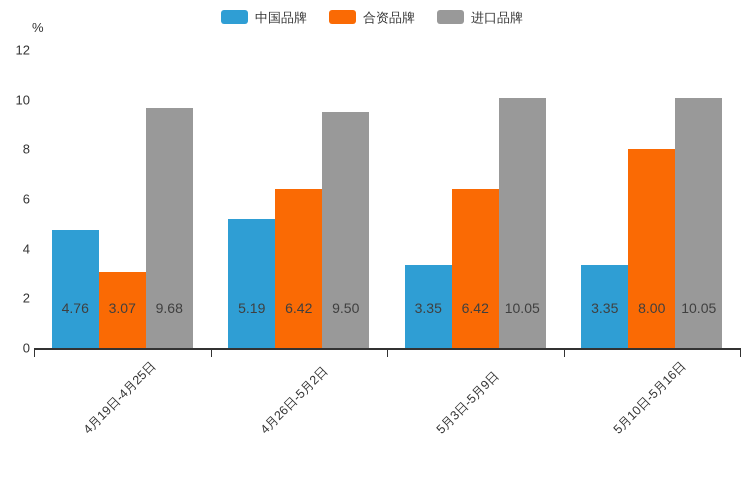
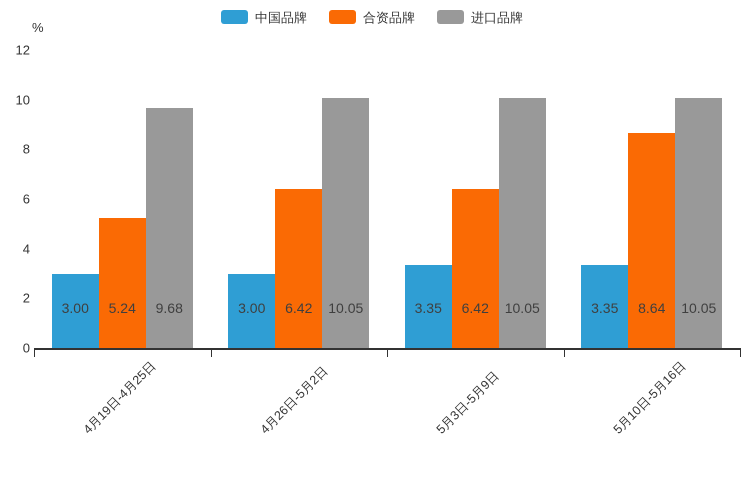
中国品牌/4月19日-4月25日: 4.76 -> 3.00
合资品牌/4月19日-4月25日: 3.07 -> 5.24
中国品牌/4月26日-5月2日: 5.19 -> 3.00
进口品牌/4月26日-5月2日: 9.50 -> 10.05
合资品牌/5月10日-5月16日: 8.00 -> 8.64
